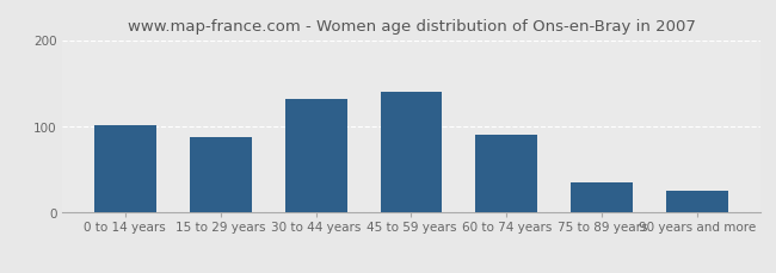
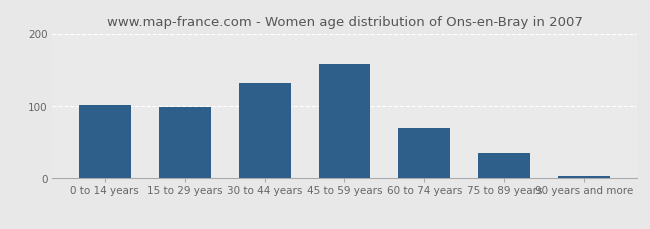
15 to 29 years: 88 -> 99
45 to 59 years: 140 -> 158
60 to 74 years: 90 -> 70
90 years and more: 26 -> 3
